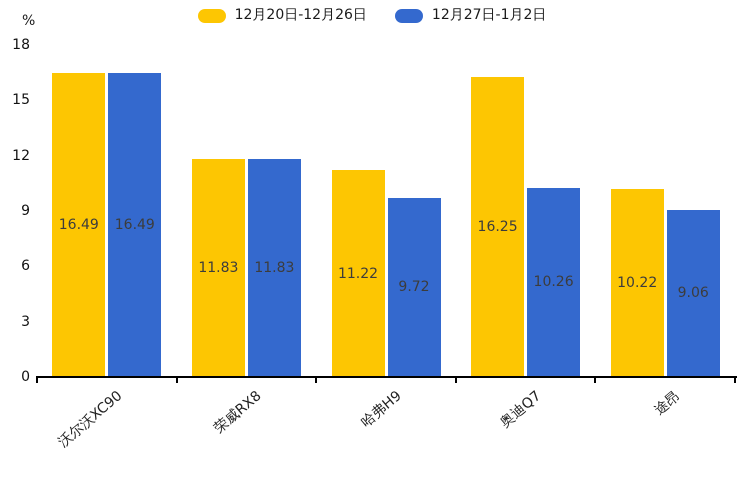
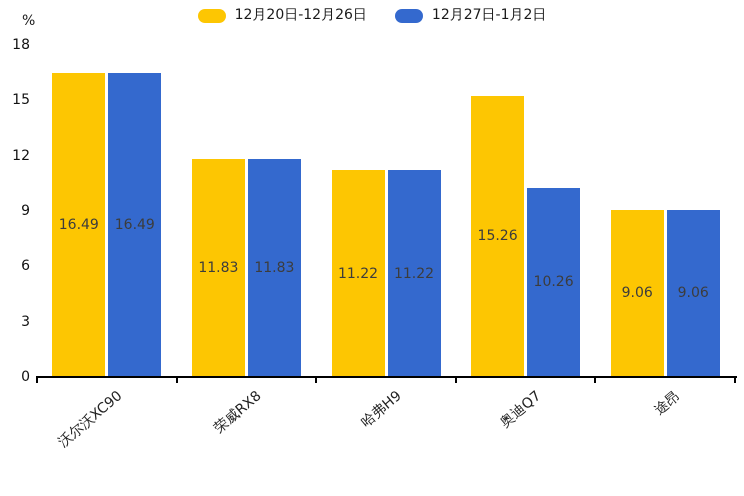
12月27日-1月2日/哈弗H9: 9.72 -> 11.22
12月20日-12月26日/奥迪Q7: 16.25 -> 15.26
12月20日-12月26日/途昂: 10.22 -> 9.06
